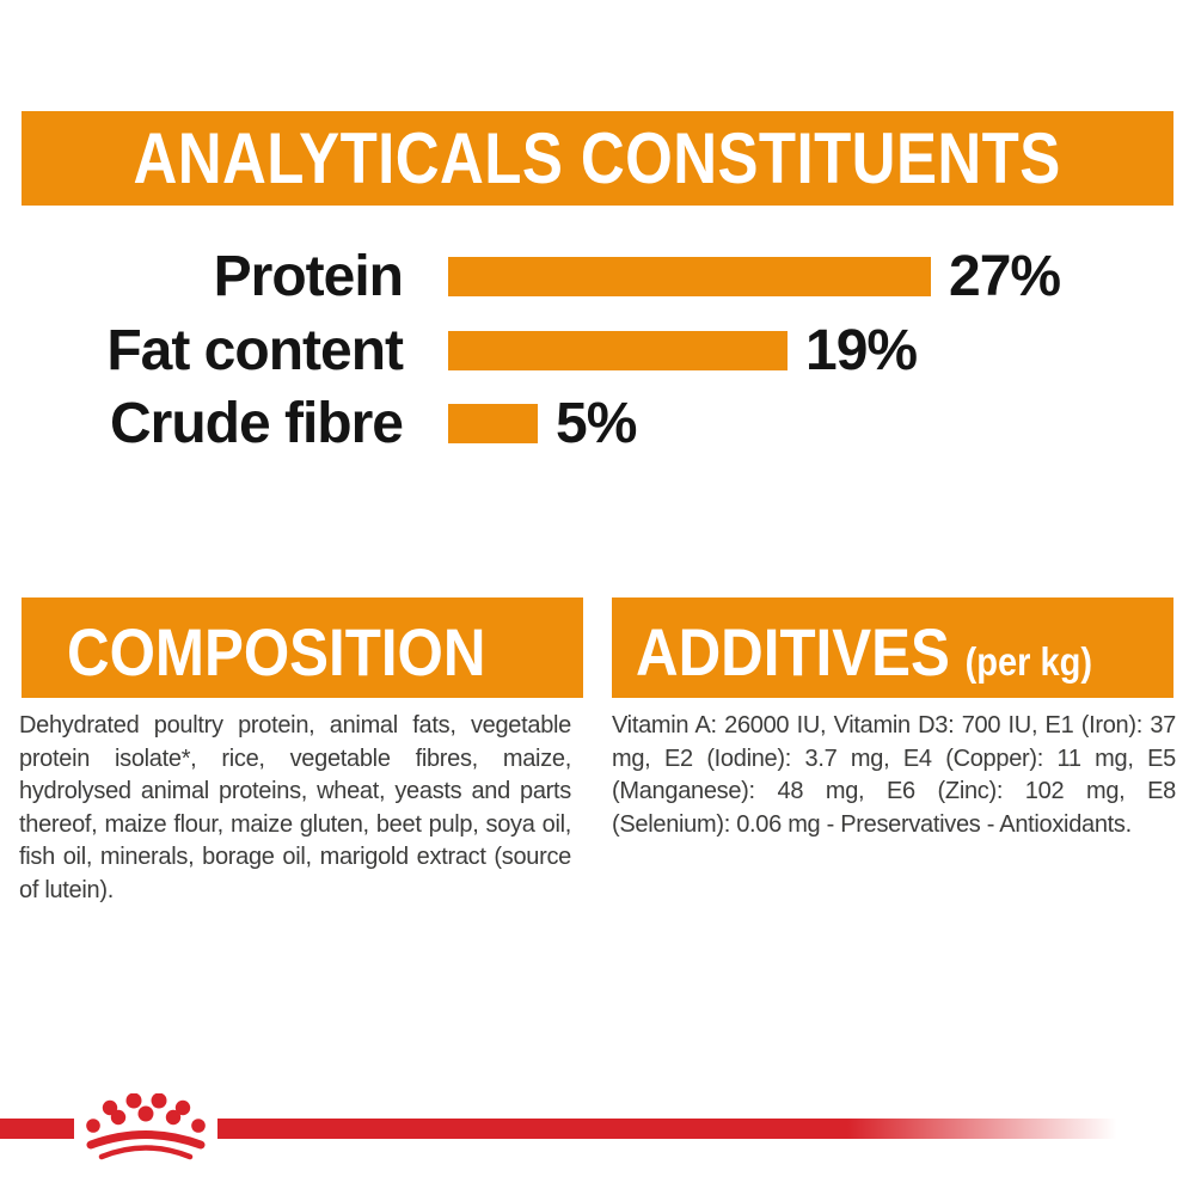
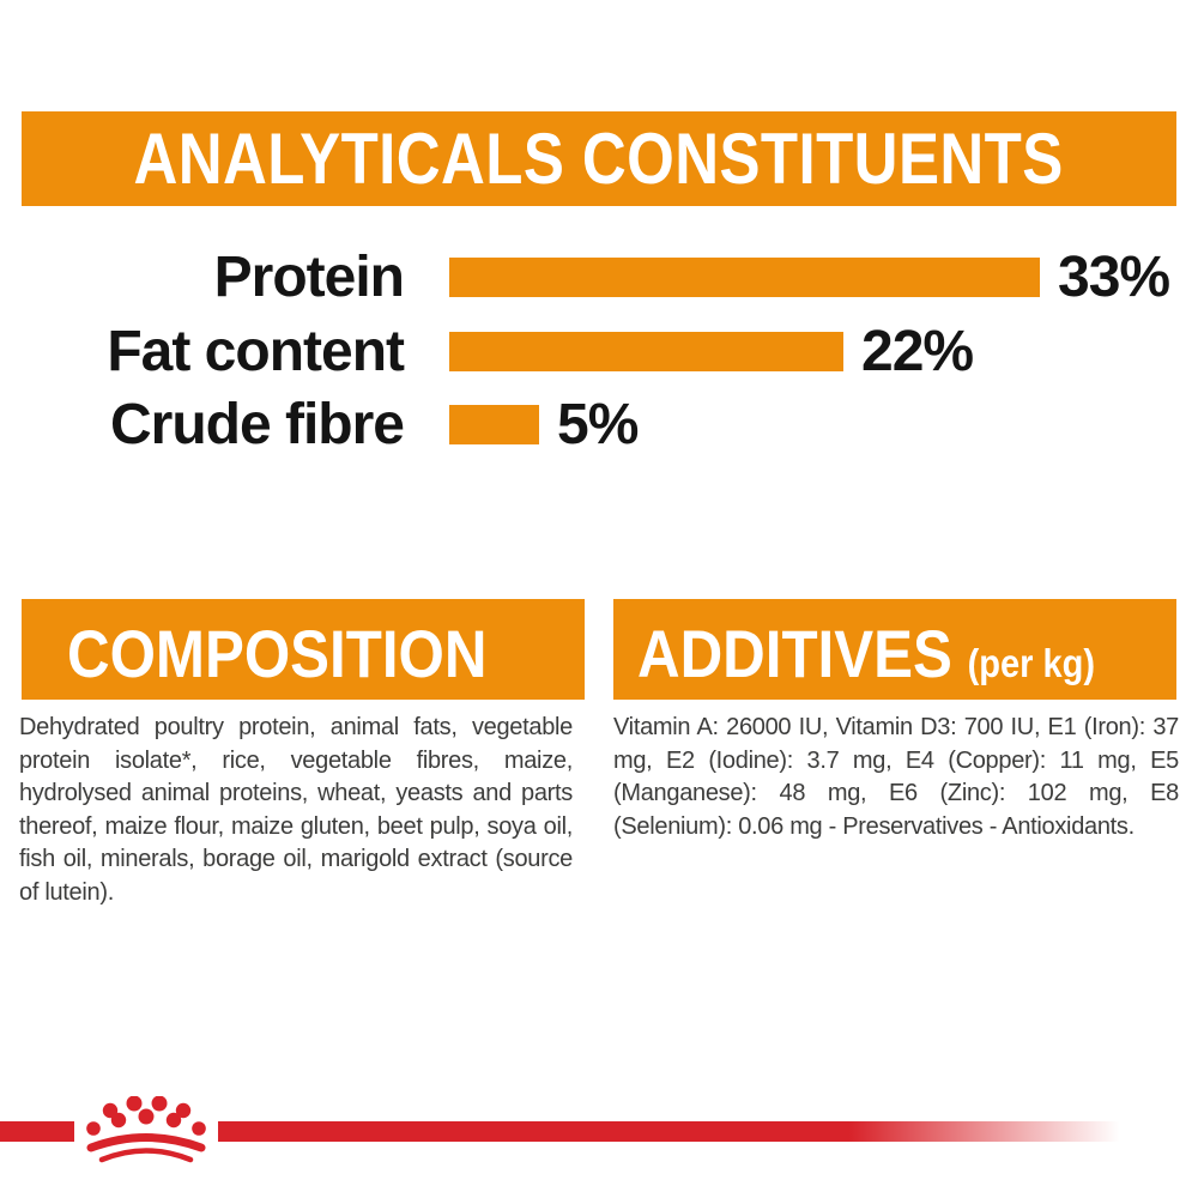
Protein: 27% -> 33%
Fat content: 19% -> 22%
